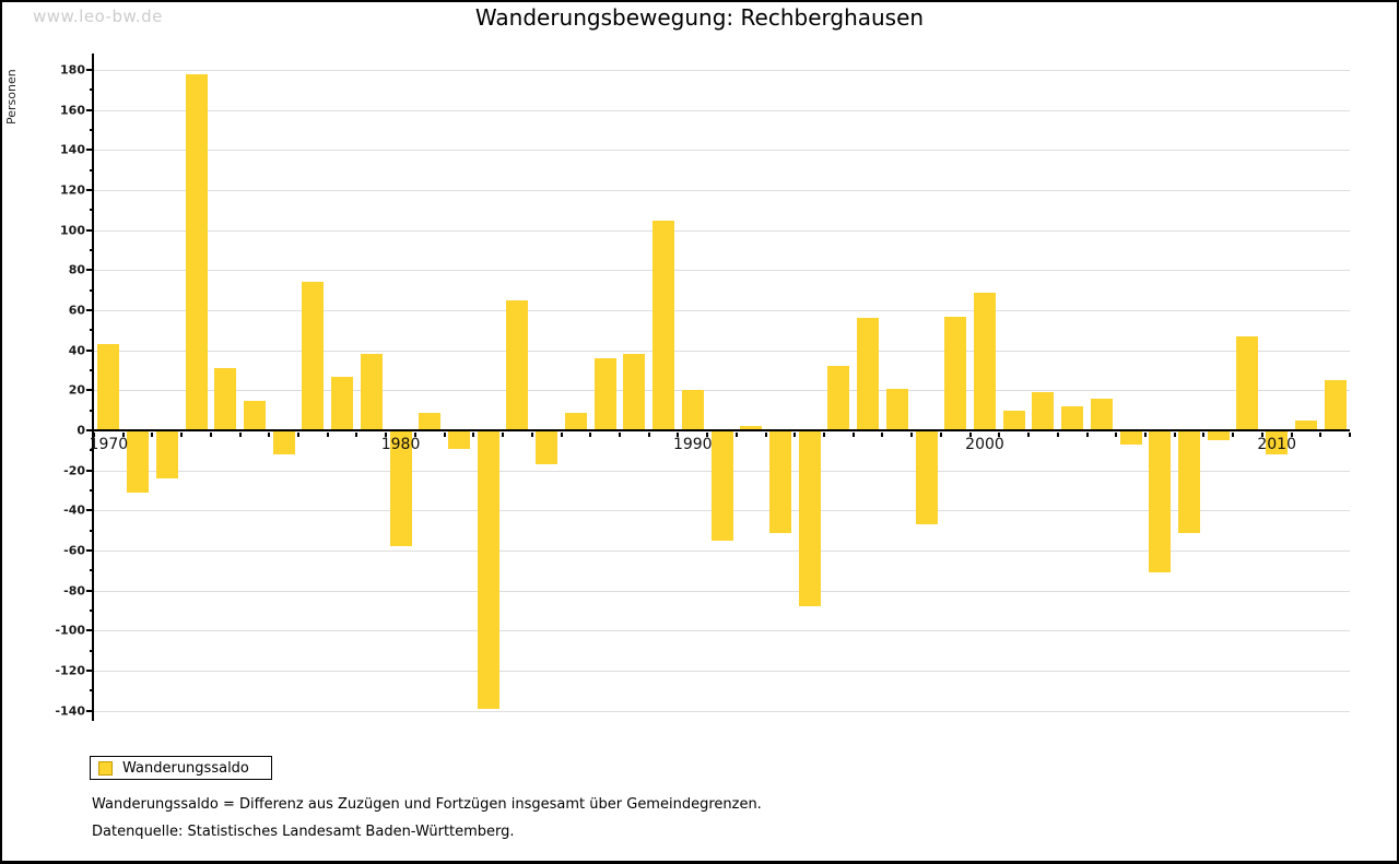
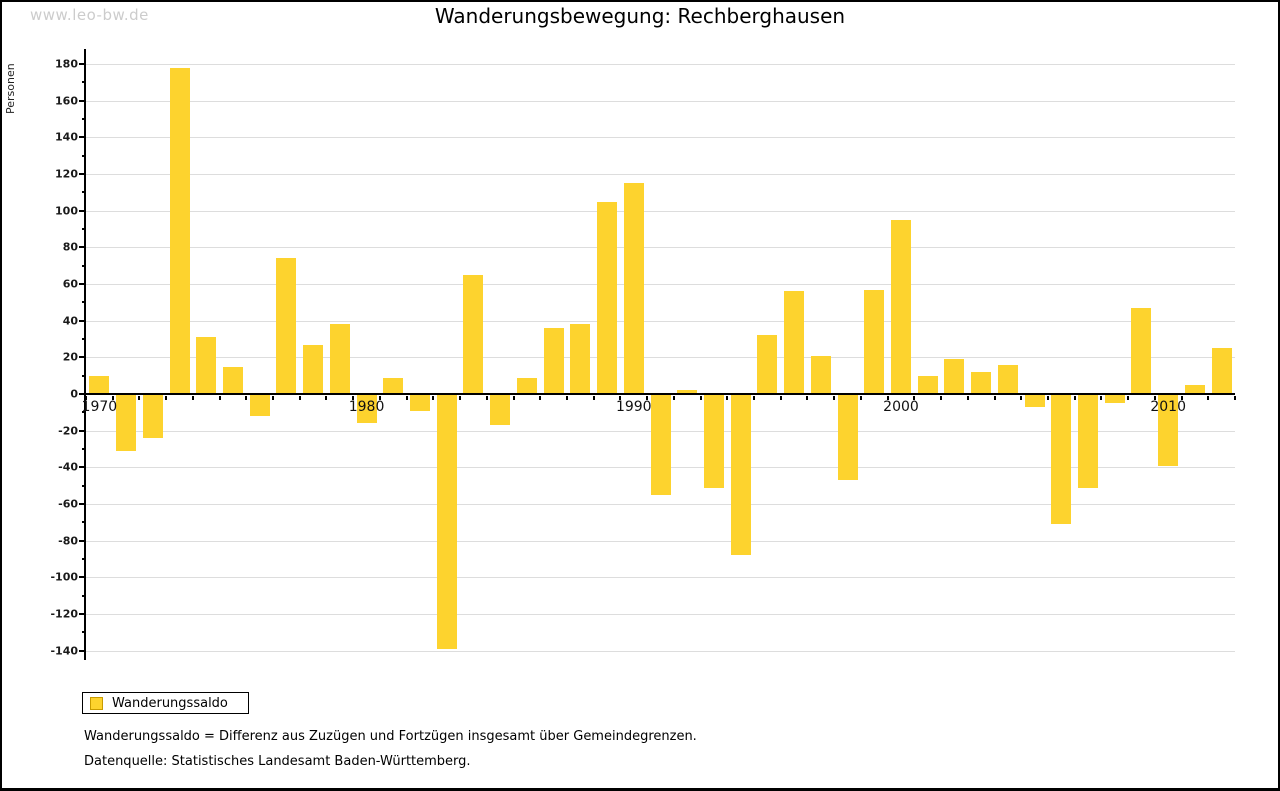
1970: 43 -> 10
1980: -58 -> -16
1990: 20 -> 115
2000: 69 -> 95
2010: -12 -> -39
